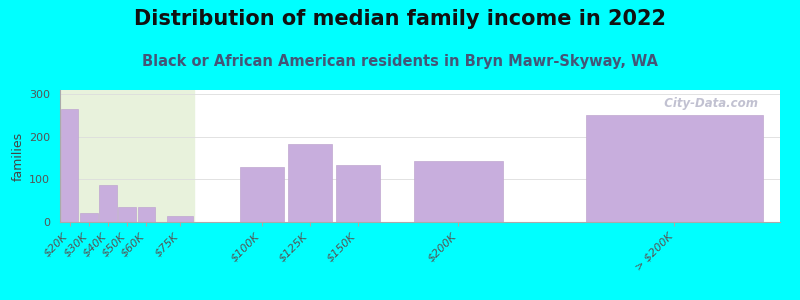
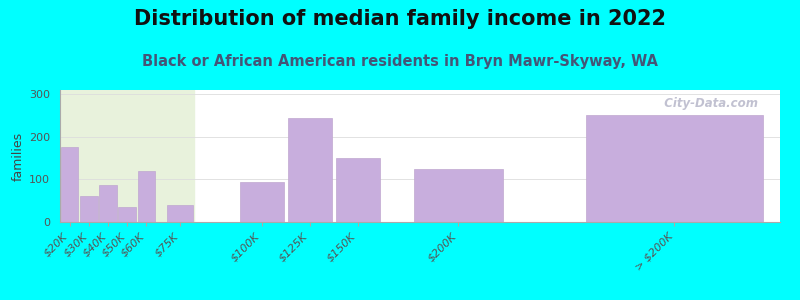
$20K: 265 -> 175
$30K: 22 -> 60
$60K: 35 -> 120
$75K: 15 -> 40
$100K: 128 -> 95
$125K: 183 -> 245
$150K: 133 -> 150
$200K: 143 -> 125
